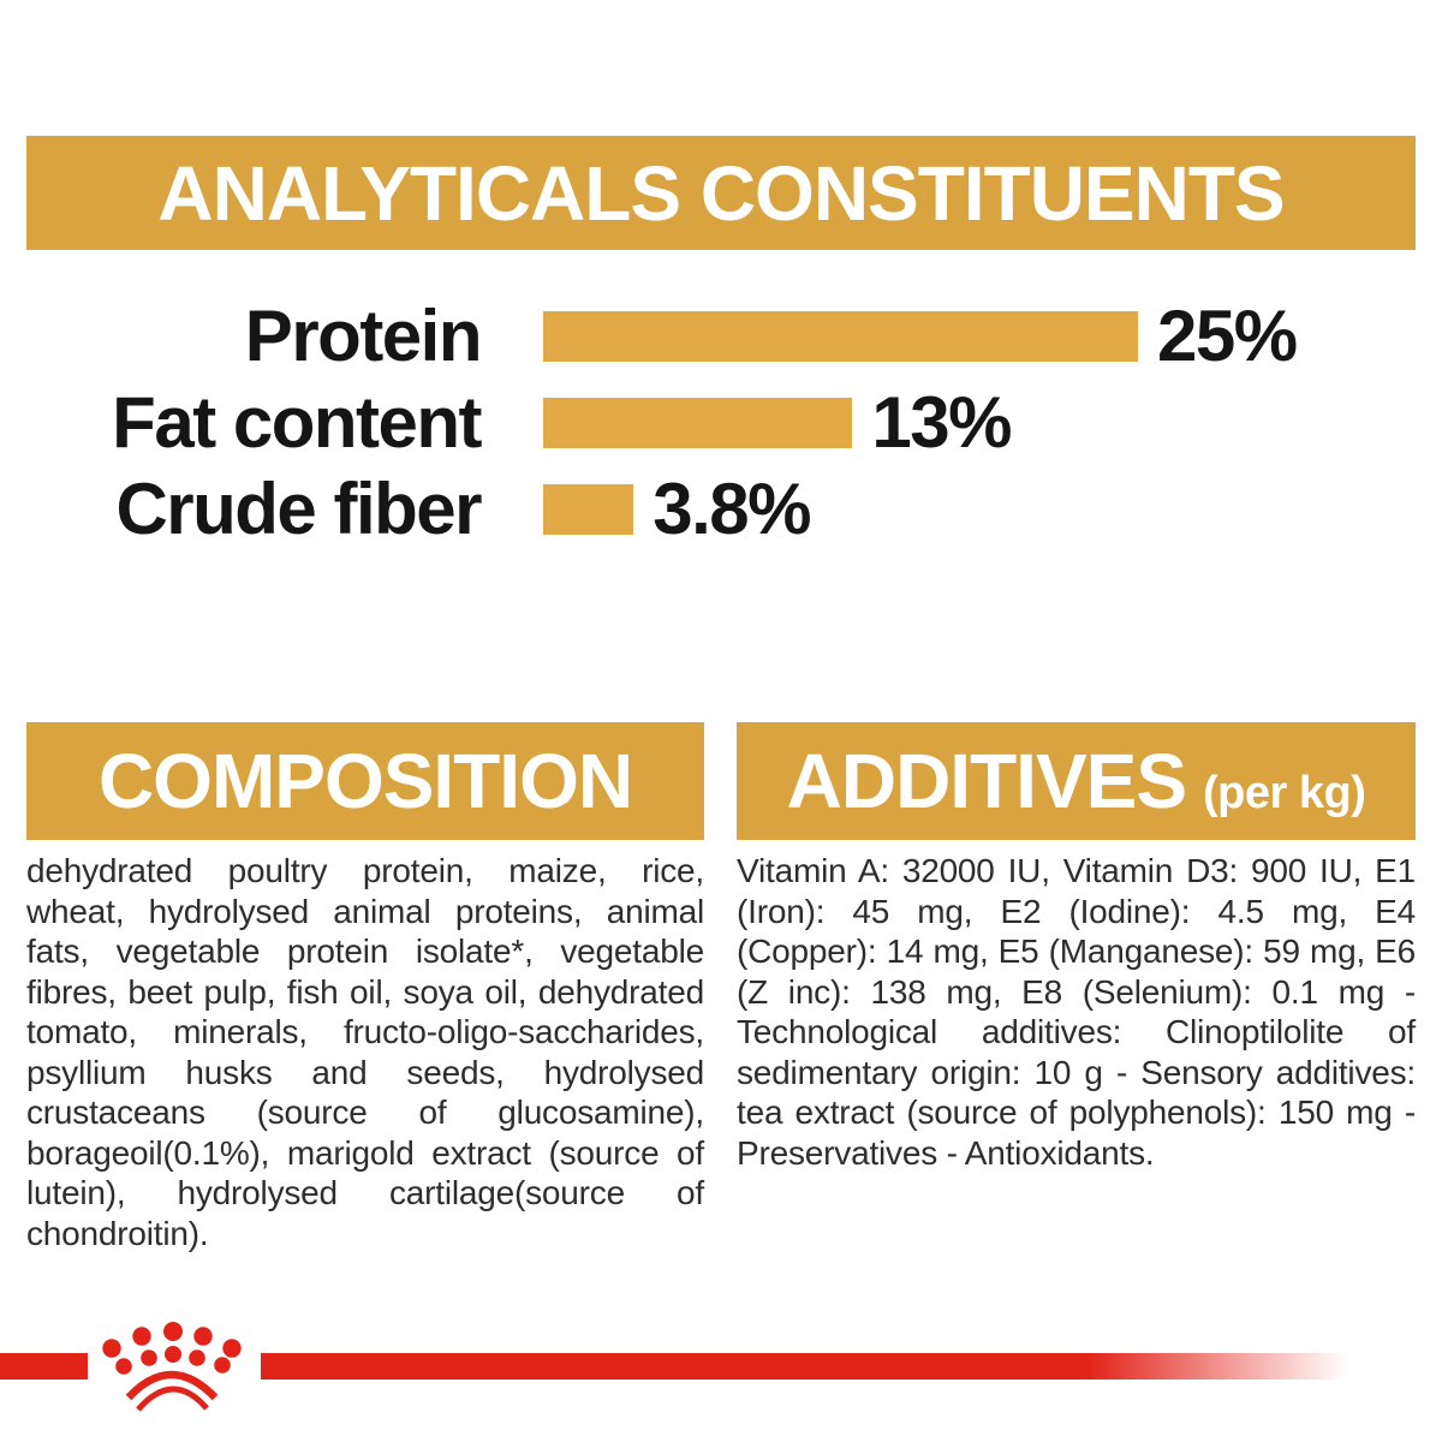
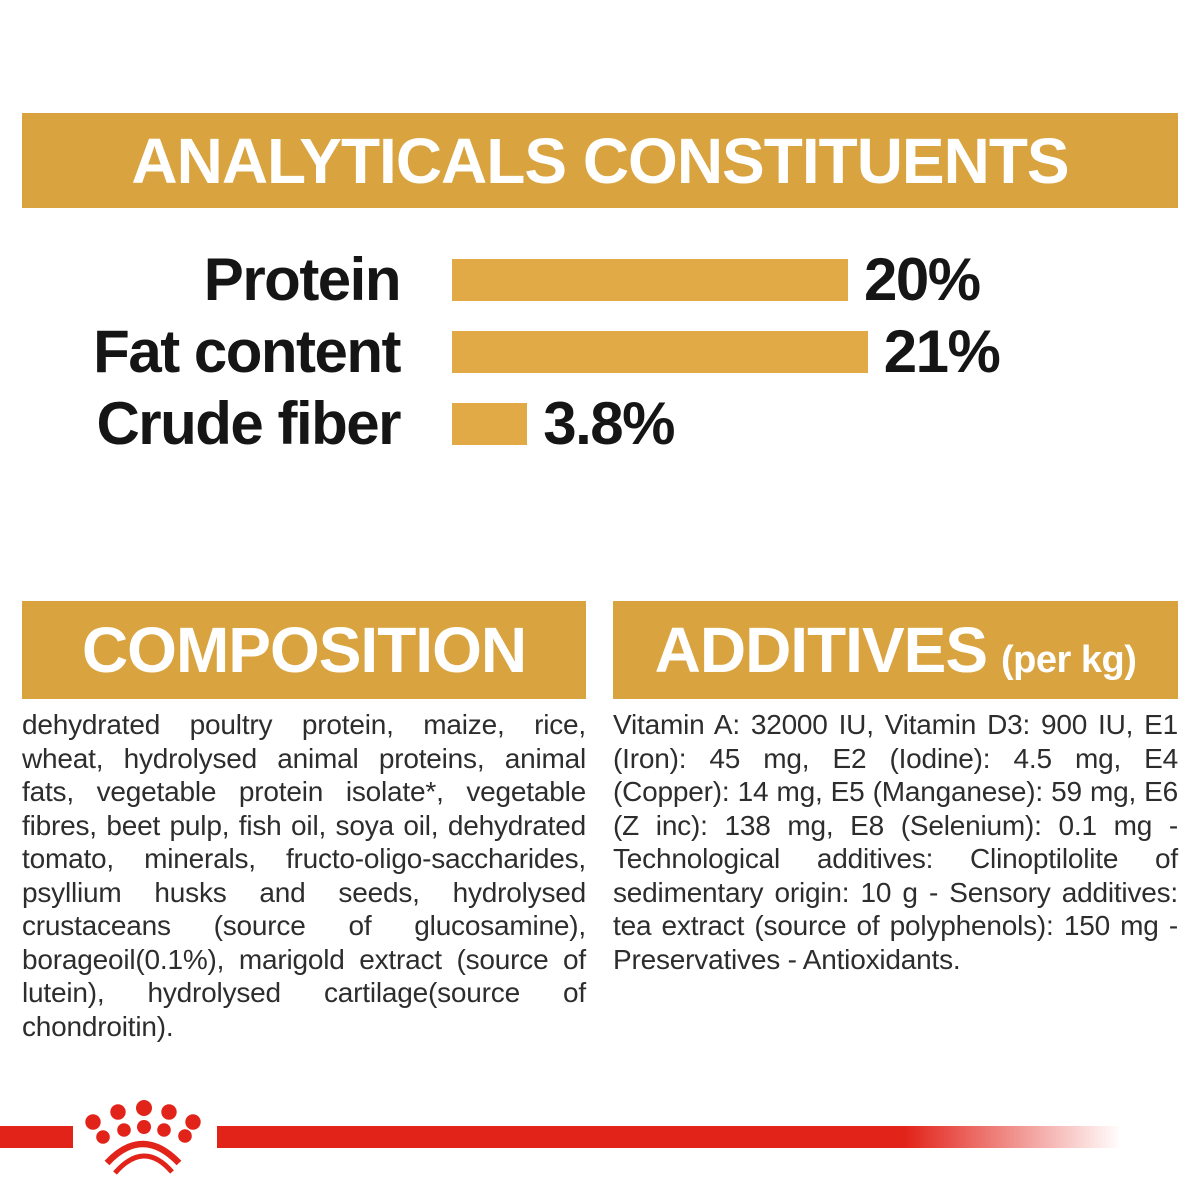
Protein: 25% -> 20%
Fat content: 13% -> 21%
